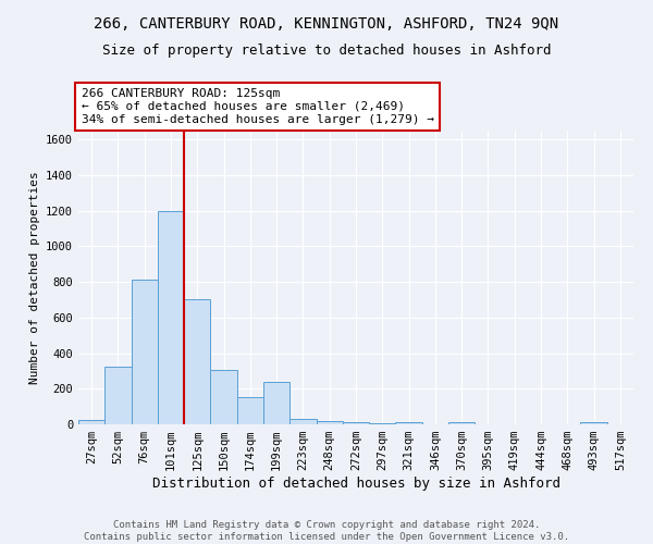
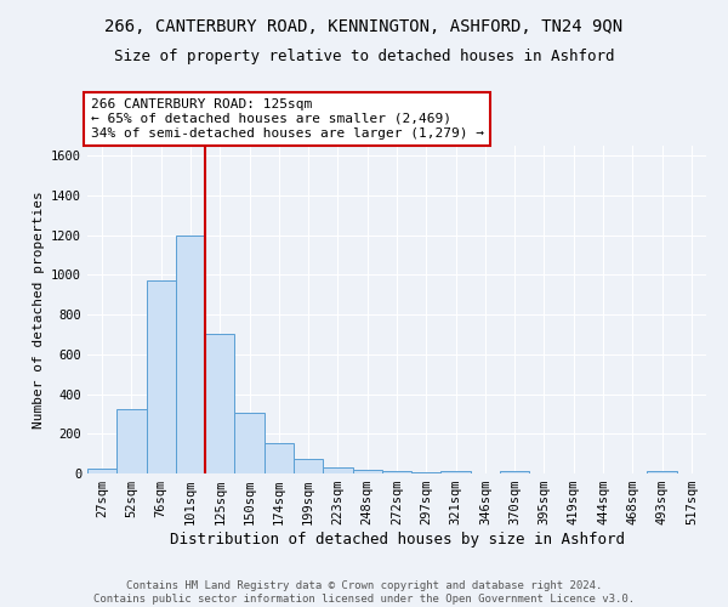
76sqm: 810 -> 970
199sqm: 240 -> 80
